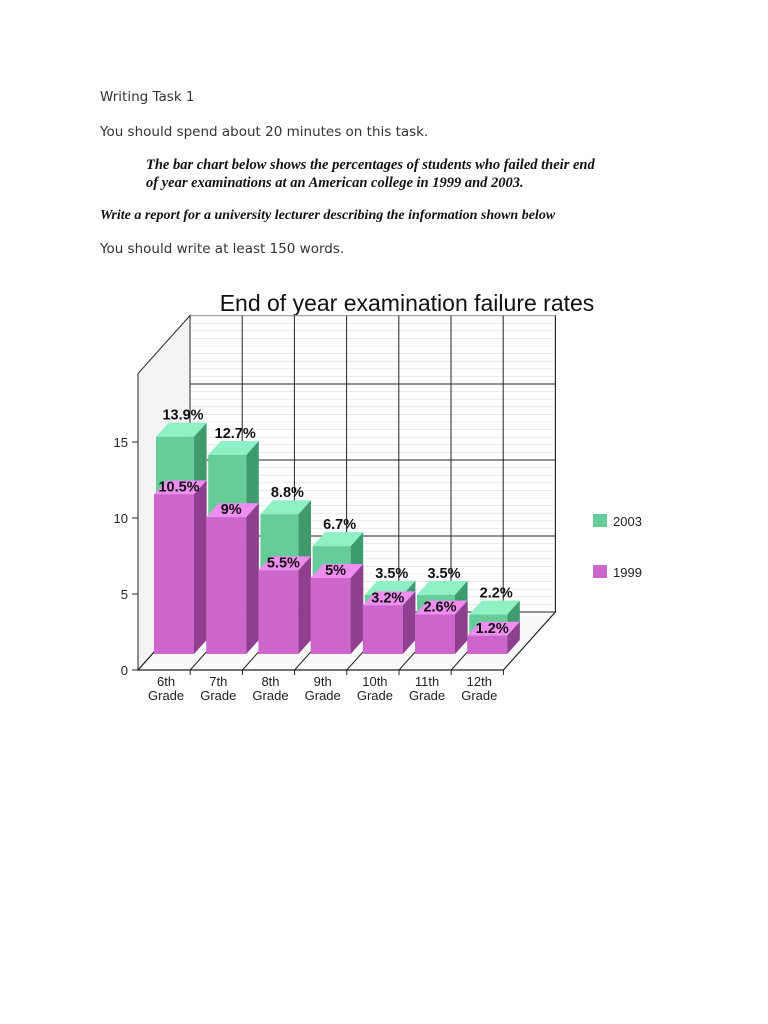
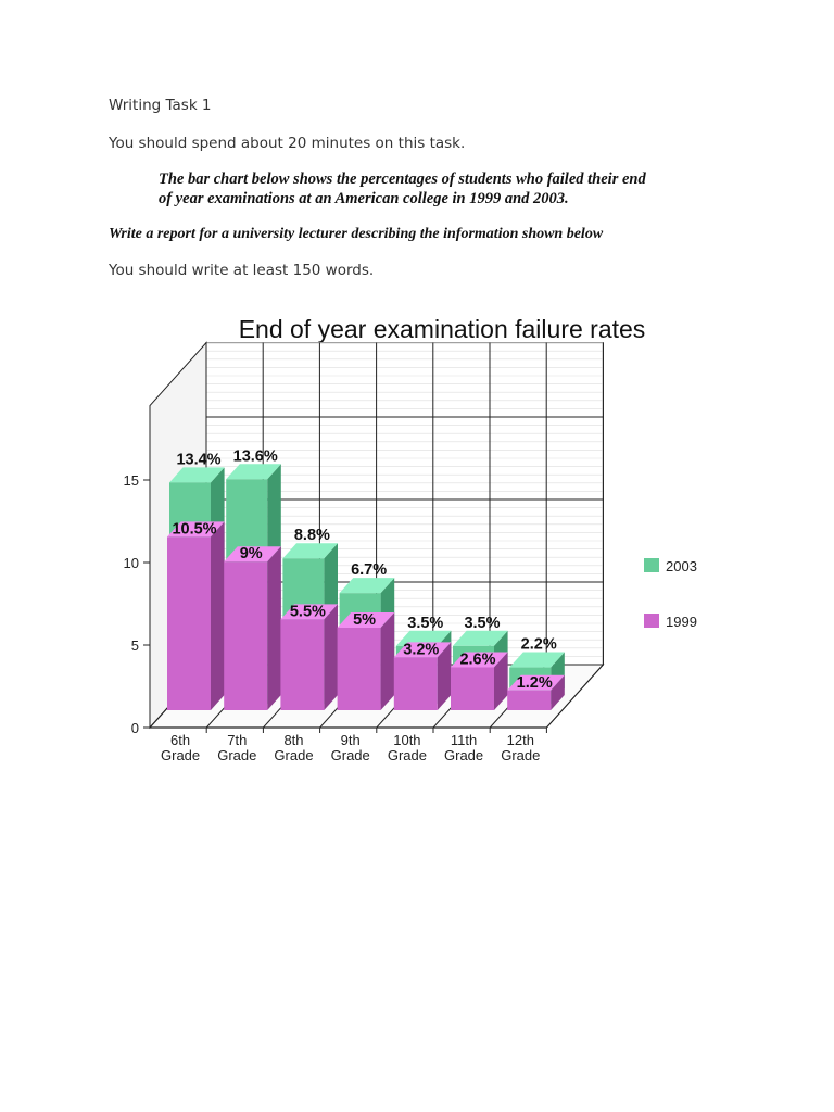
2003/6th Grade: 13.9% -> 13.4%
2003/7th Grade: 12.7% -> 13.6%
